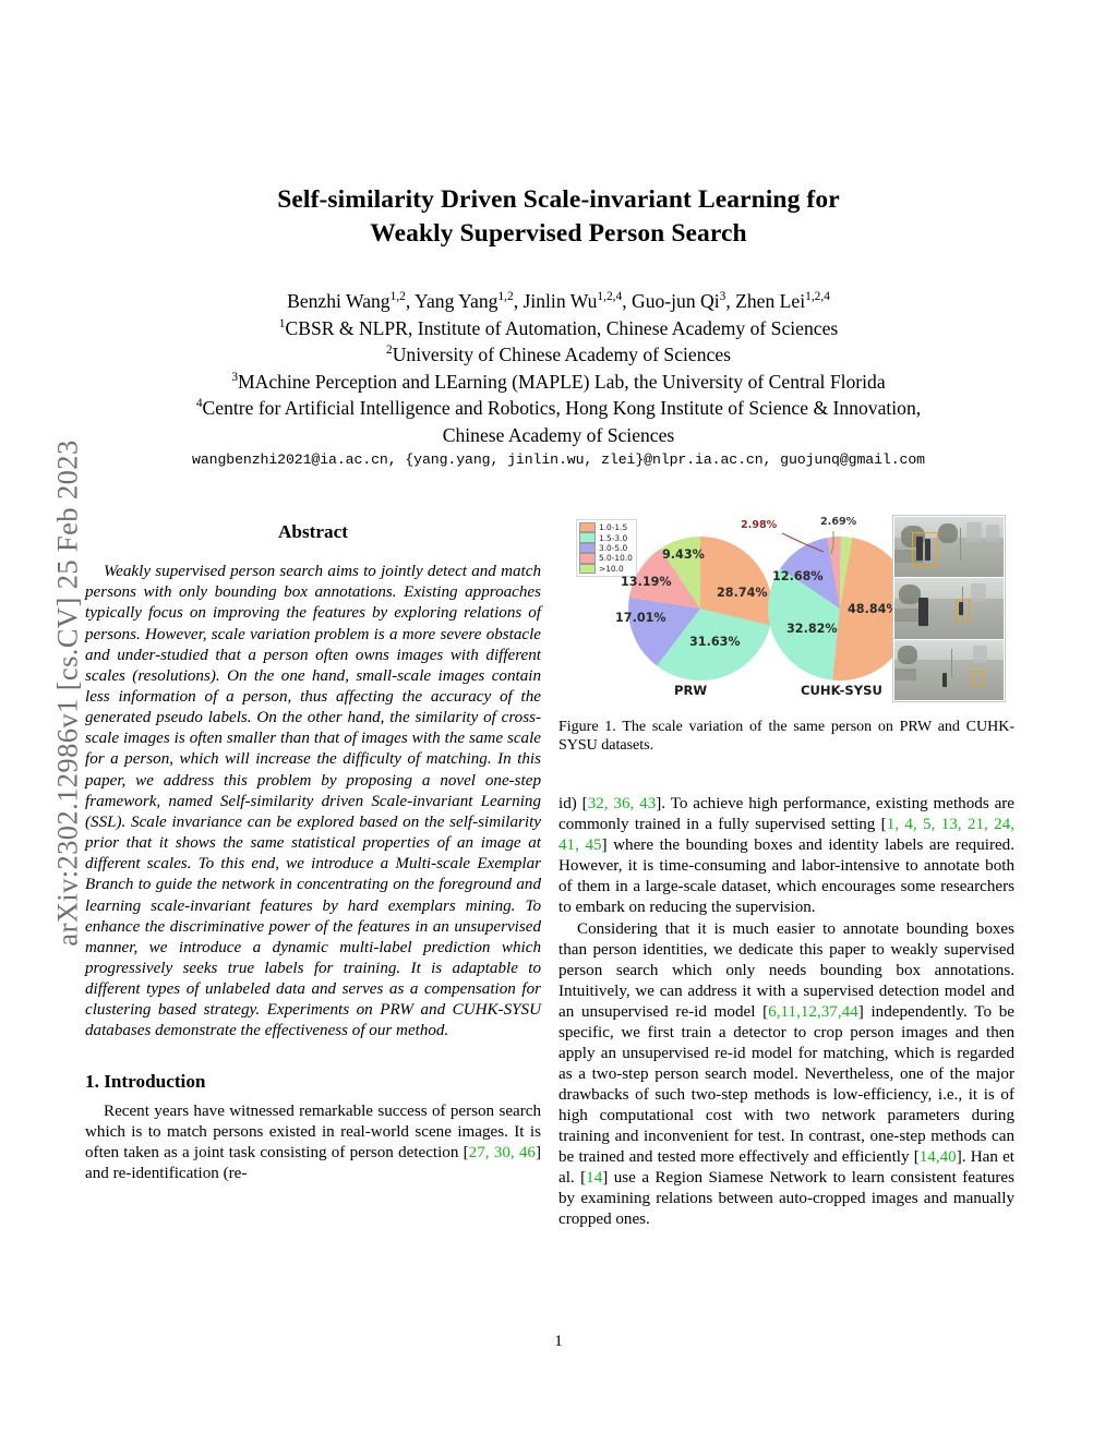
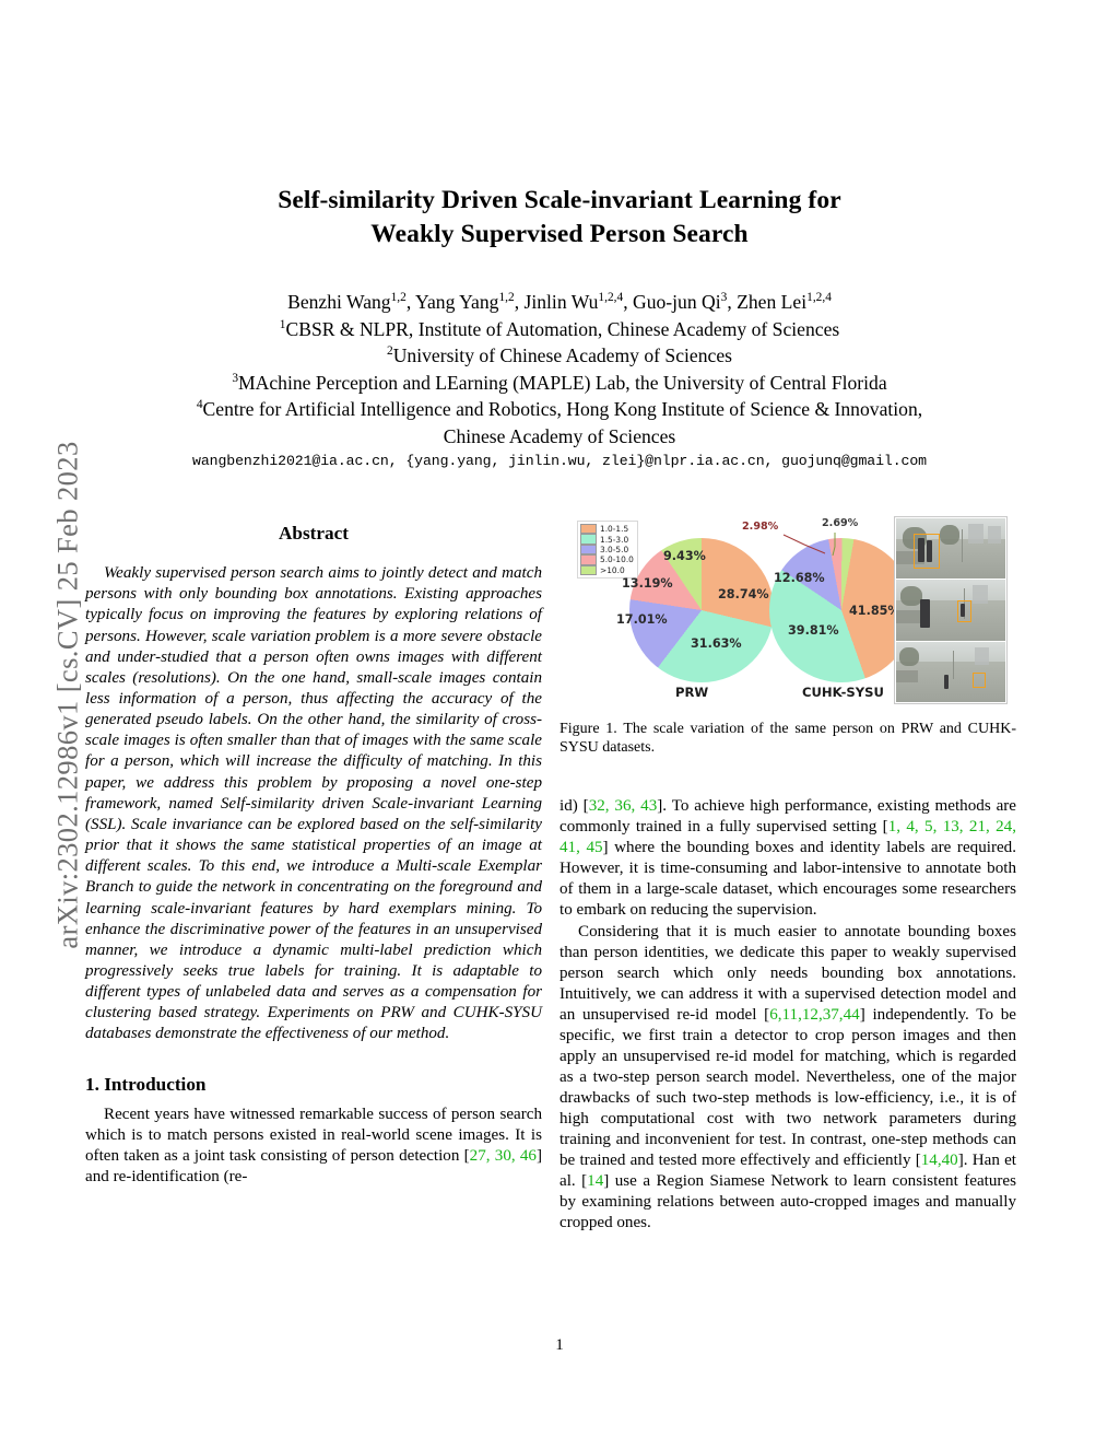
CUHK-SYSU/1.0-1.5: 48.84% -> 41.85%
CUHK-SYSU/1.5-3.0: 32.82% -> 39.81%
